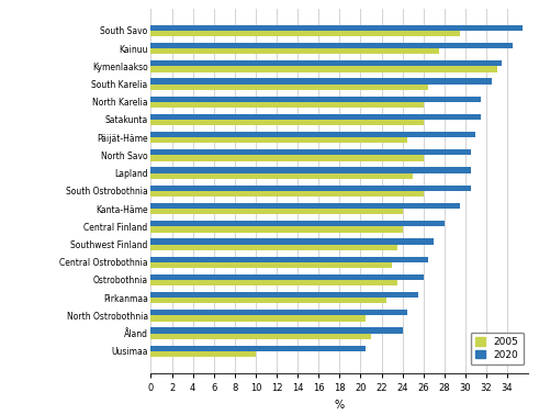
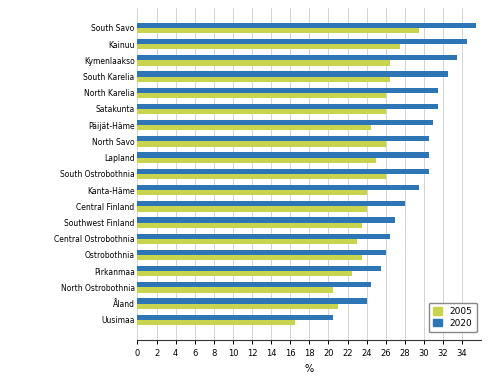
2005/Kymenlaakso: 33.0 -> 26.5
2005/Uusimaa: 10.0 -> 16.5
